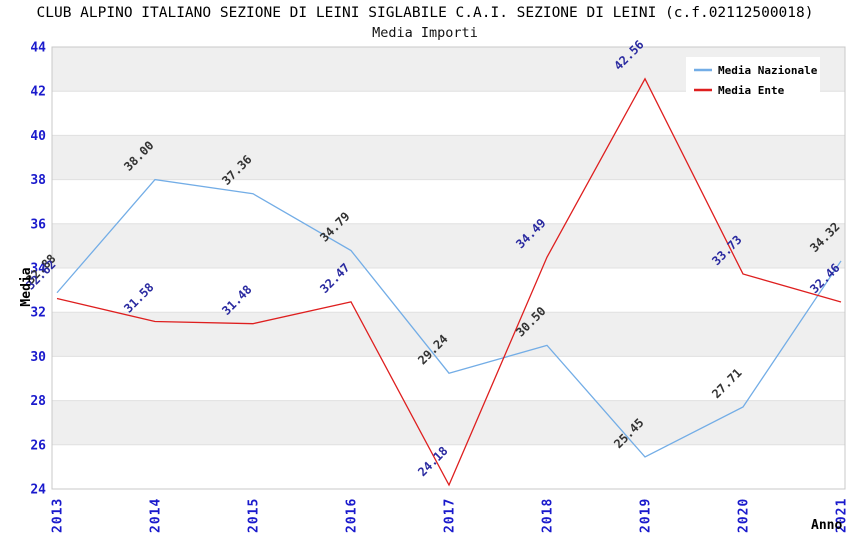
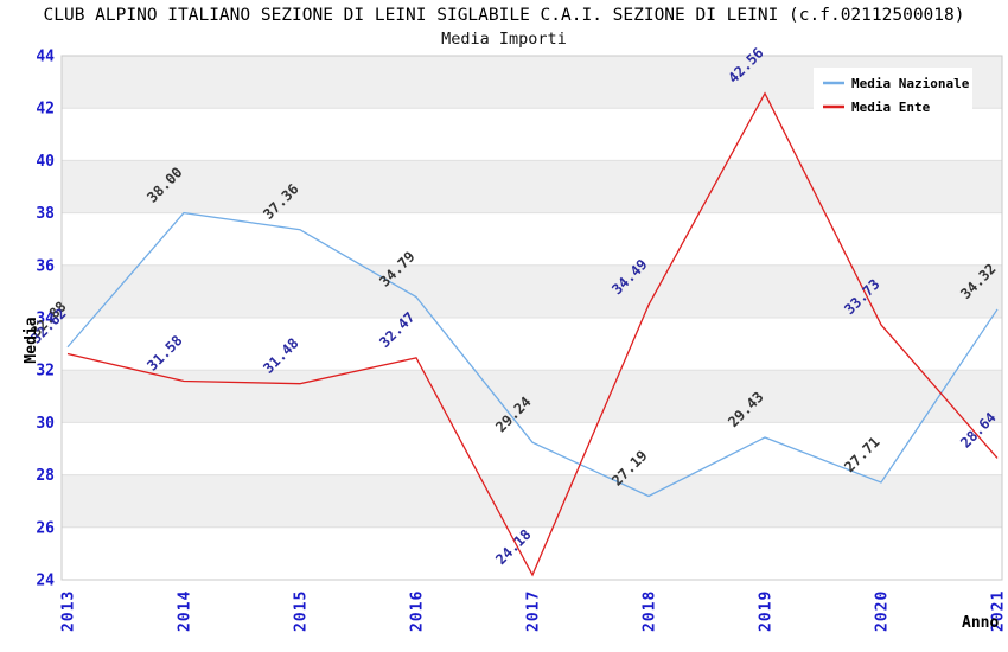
Media Nazionale/2018: 30.50 -> 27.19
Media Nazionale/2019: 25.45 -> 29.43
Media Ente/2021: 32.46 -> 28.64
